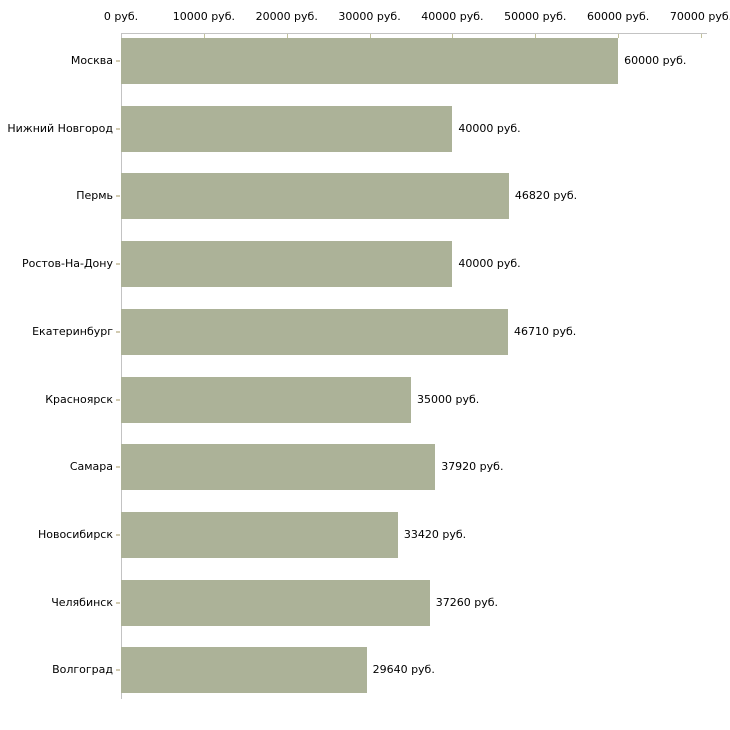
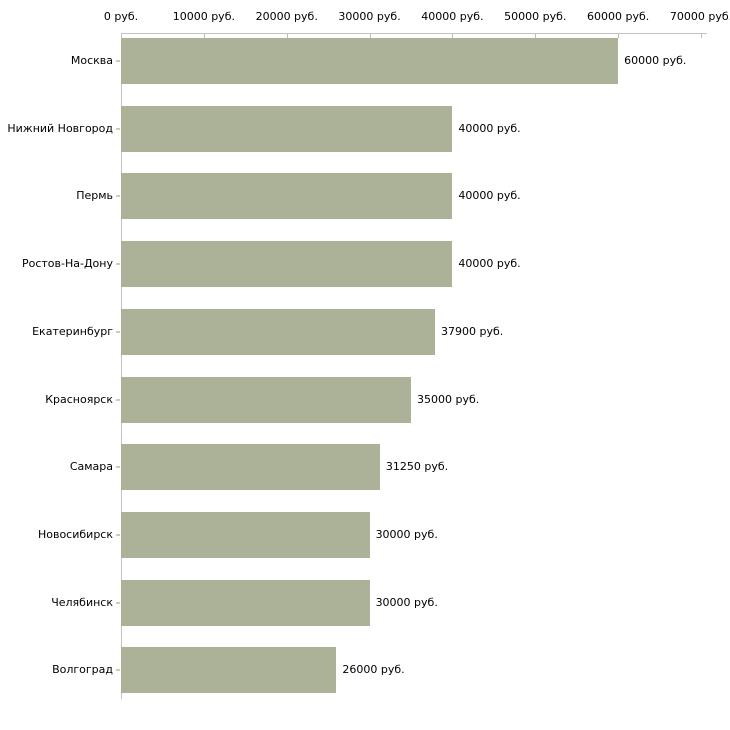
Пермь: 46820 -> 40000
Екатеринбург: 46710 -> 37900
Самара: 37920 -> 31250
Новосибирск: 33420 -> 30000
Челябинск: 37260 -> 30000
Волгоград: 29640 -> 26000
